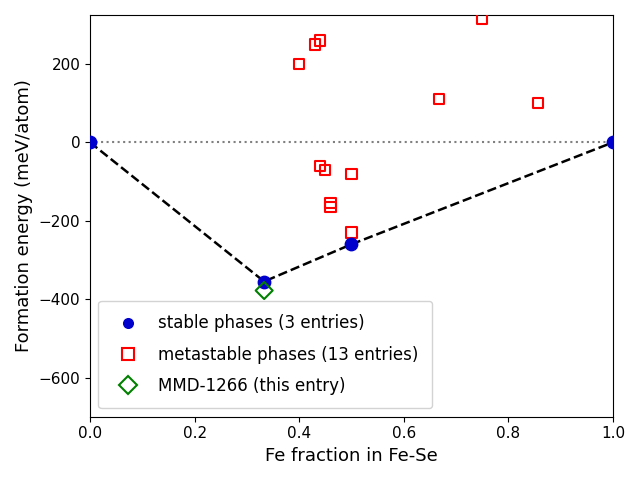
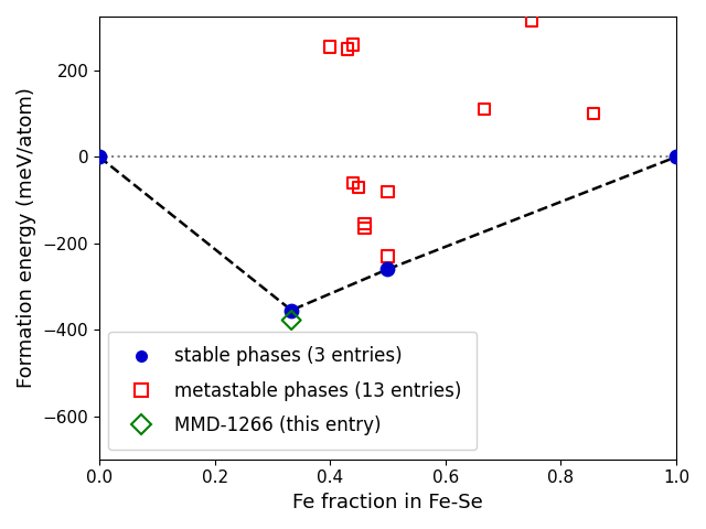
metastable phases (13 entries)/0.4: 200 -> 255
